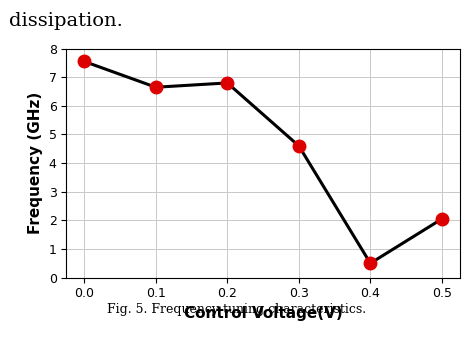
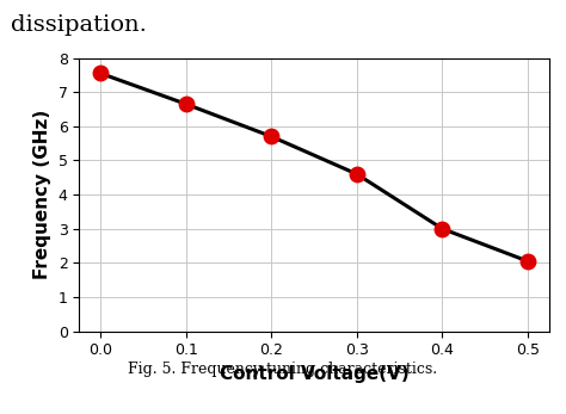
0.2: 6.80 -> 5.70
0.4: 0.50 -> 3.00
